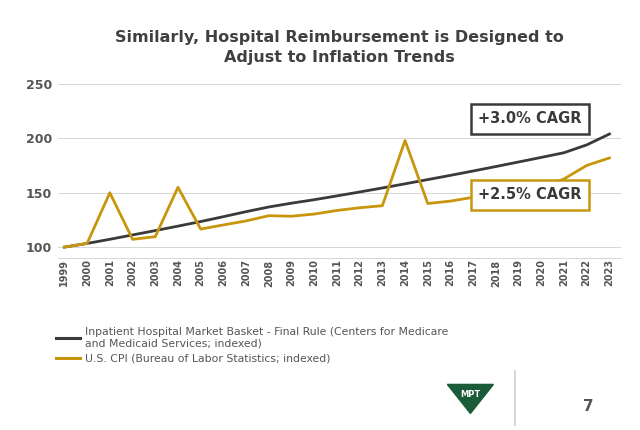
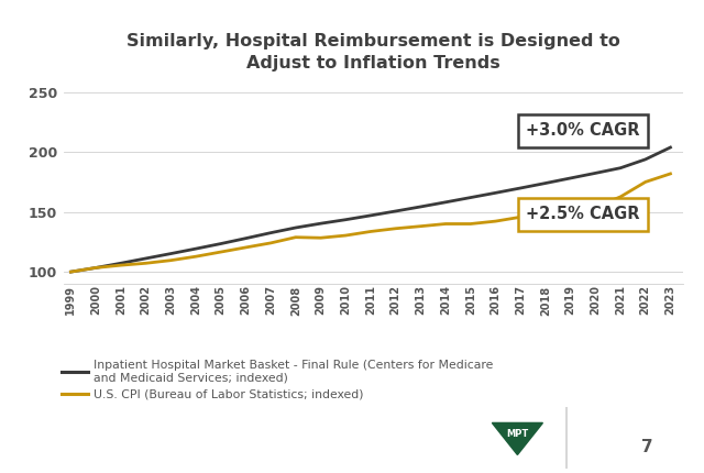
U.S. CPI (Bureau of Labor Statistics; indexed)/2001: 150 -> 106
U.S. CPI (Bureau of Labor Statistics; indexed)/2004: 155 -> 113
U.S. CPI (Bureau of Labor Statistics; indexed)/2014: 198 -> 140
